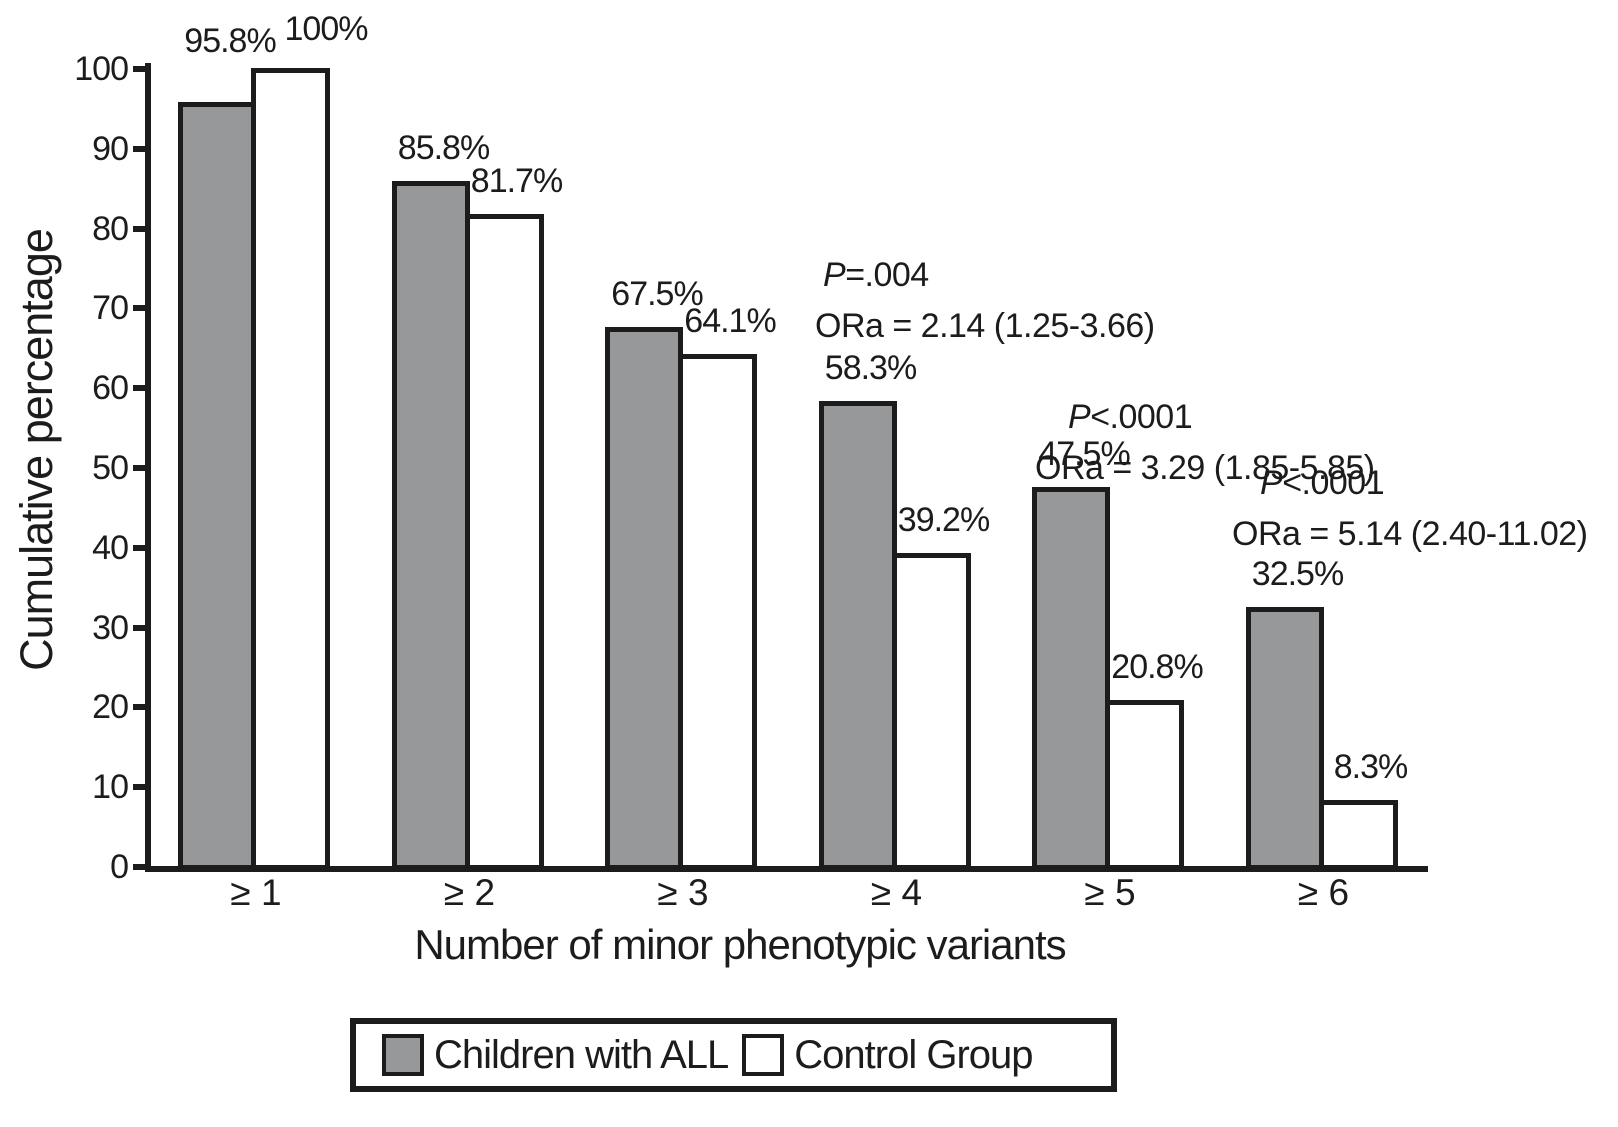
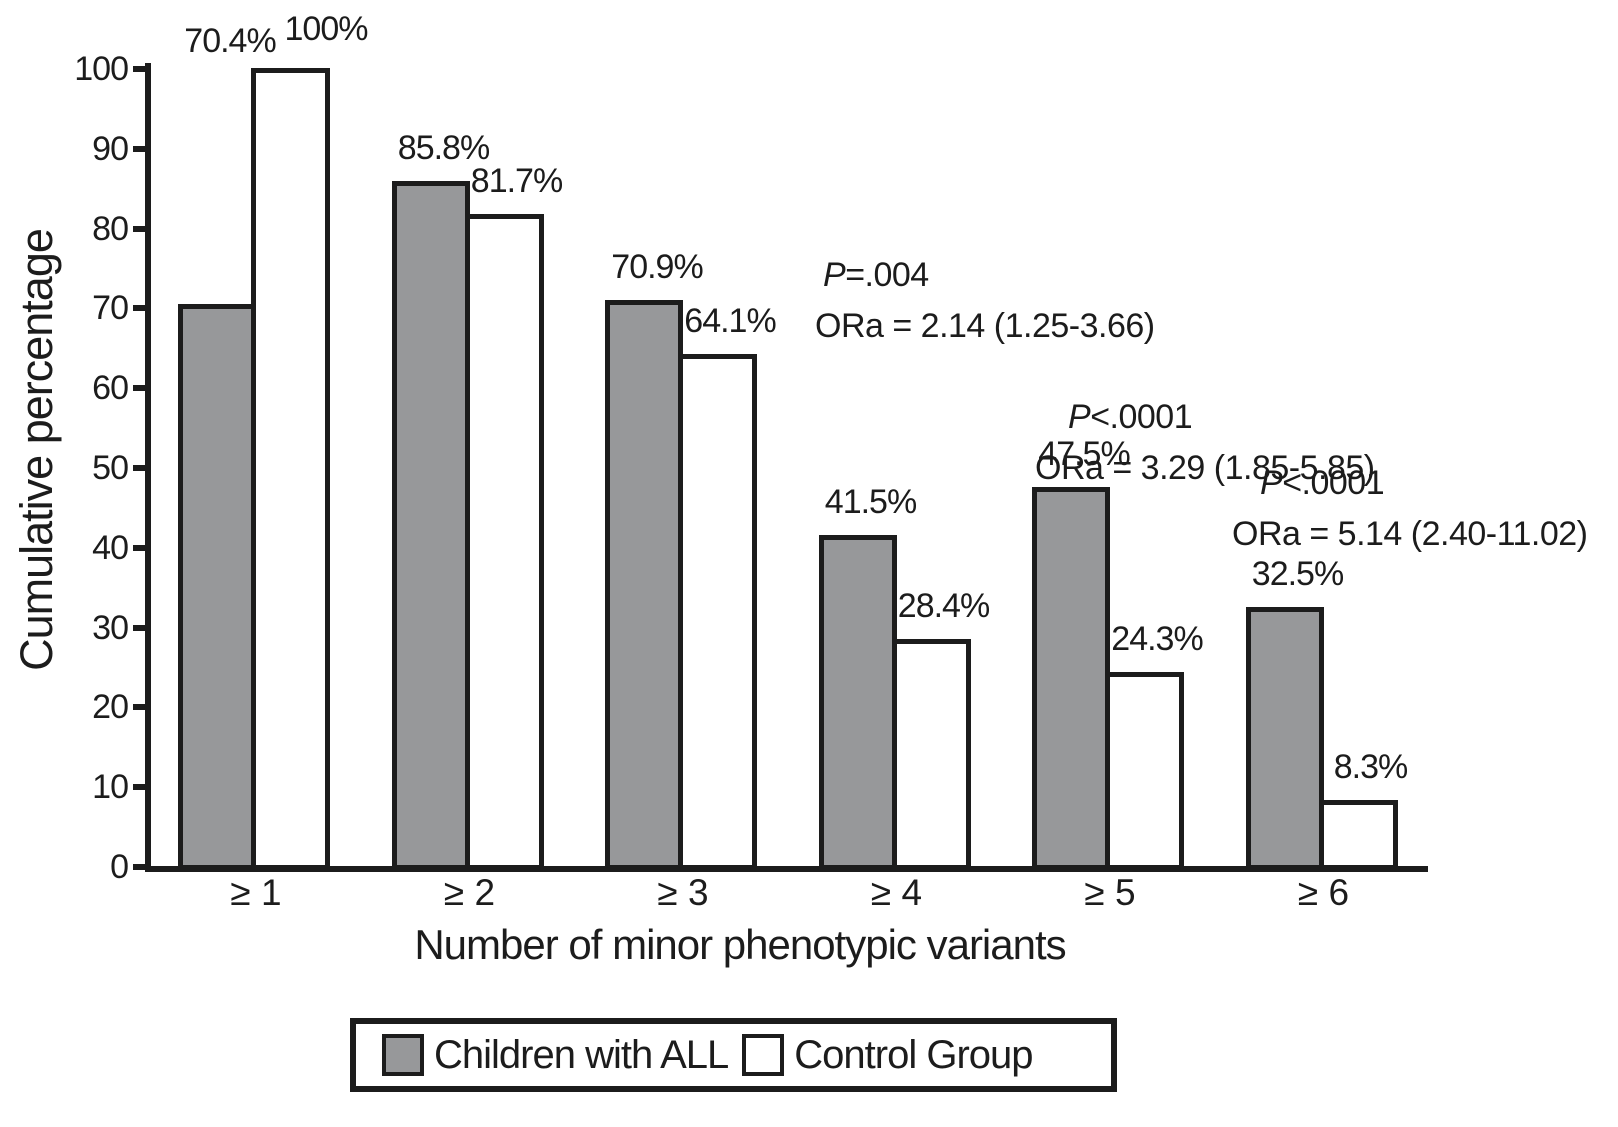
Children with ALL/≥ 1: 95.8% -> 70.4%
Children with ALL/≥ 3: 67.5% -> 70.9%
Children with ALL/≥ 4: 58.3% -> 41.5%
Control Group/≥ 4: 39.2% -> 28.4%
Control Group/≥ 5: 20.8% -> 24.3%
